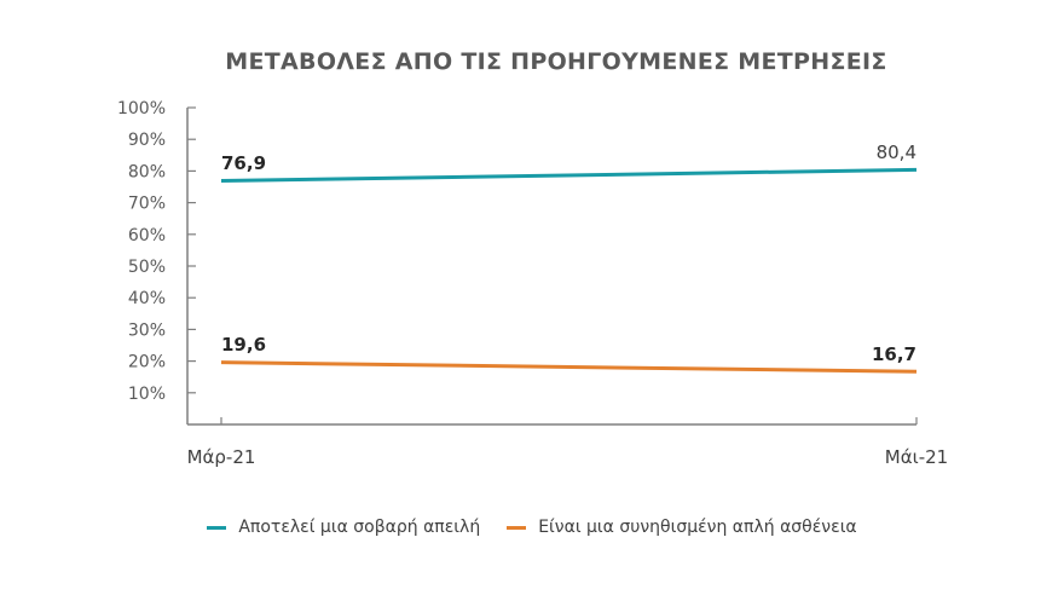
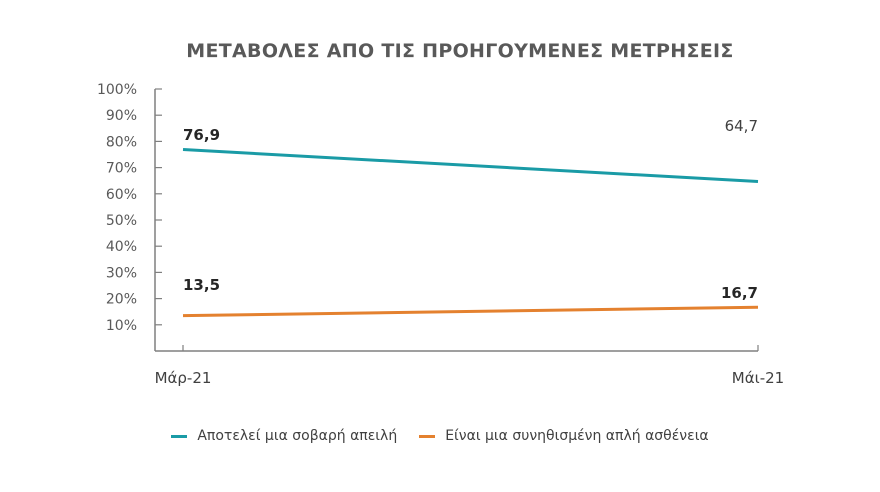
Είναι μια συνηθισμένη απλή ασθένεια/Μάρ-21: 19,6 -> 13,5
Αποτελεί μια σοβαρή απειλή/Μάι-21: 80,4 -> 64,7
